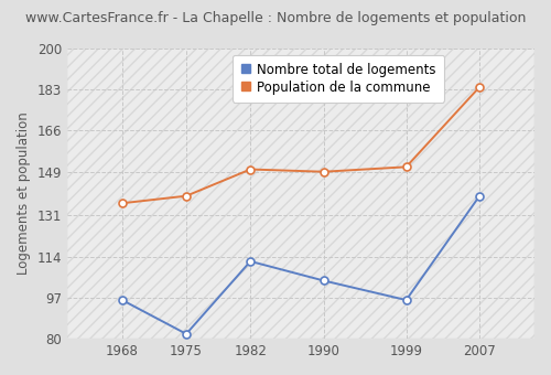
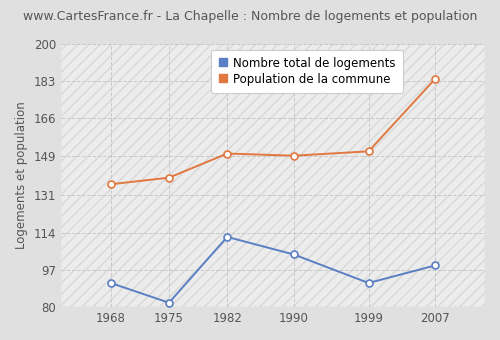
Nombre total de logements/1968: 96 -> 91
Nombre total de logements/1999: 96 -> 91
Nombre total de logements/2007: 139 -> 99
